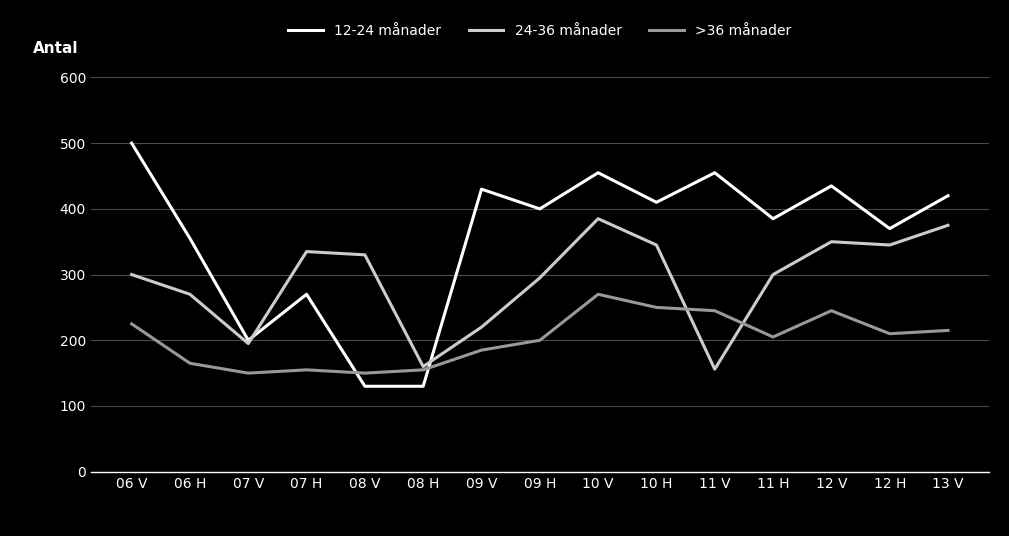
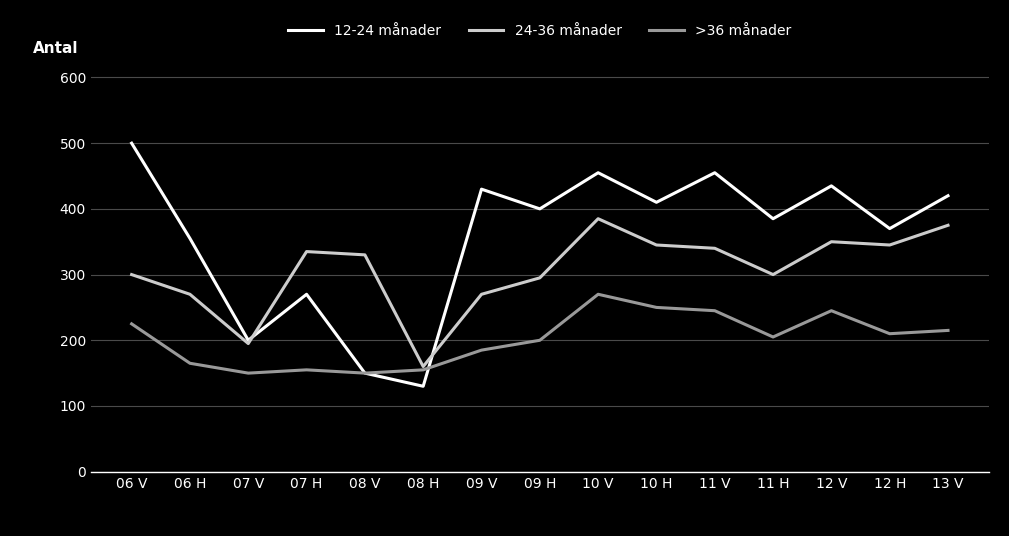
12-24 månader/08 V: 130 -> 150
24-36 månader/09 V: 220 -> 270
24-36 månader/11 V: 156 -> 340
